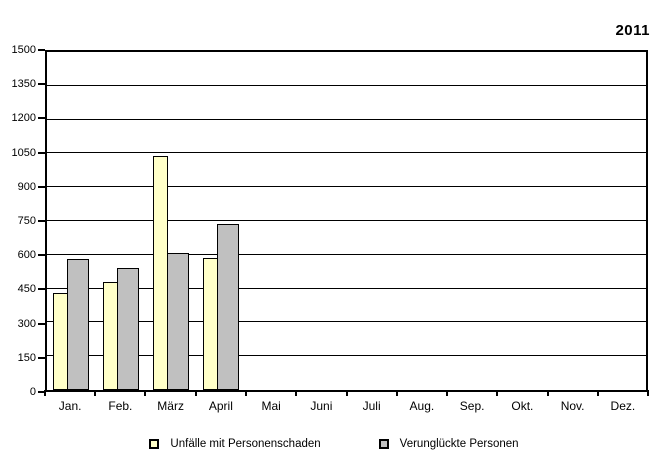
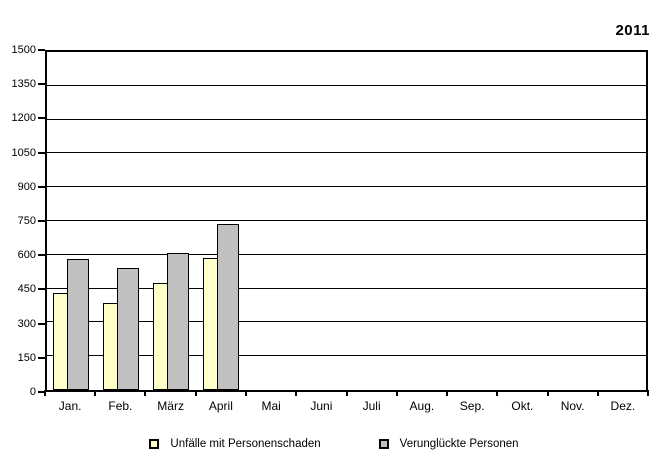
Unfälle mit Personenschaden/Feb.: 480 -> 380
Unfälle mit Personenschaden/März: 1040 -> 480
